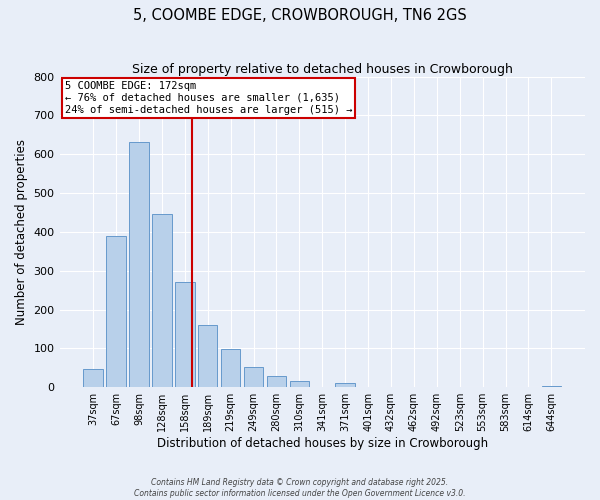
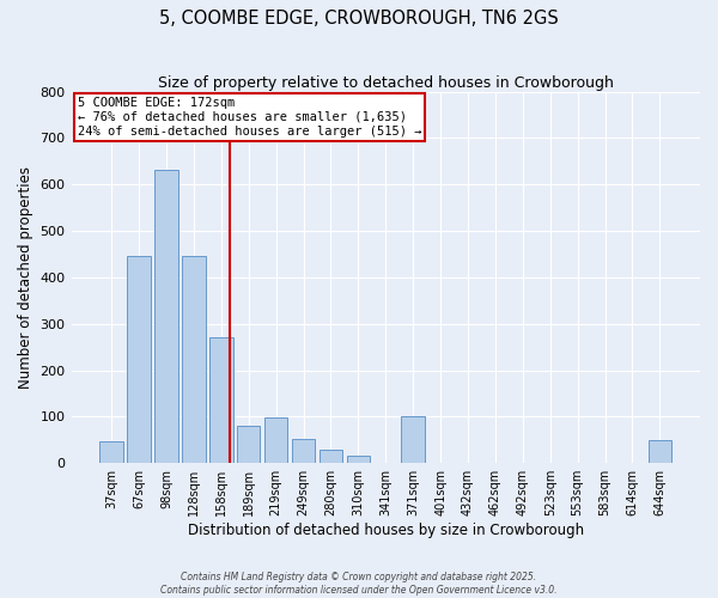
67sqm: 390 -> 445
189sqm: 160 -> 80
371sqm: 12 -> 100
644sqm: 2 -> 50
